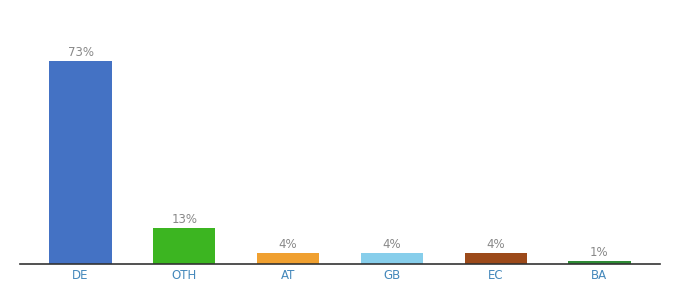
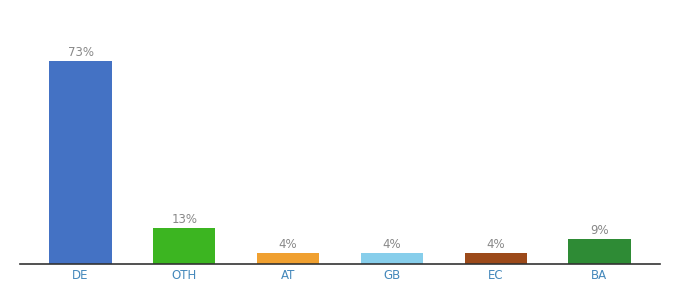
BA: 1% -> 9%
